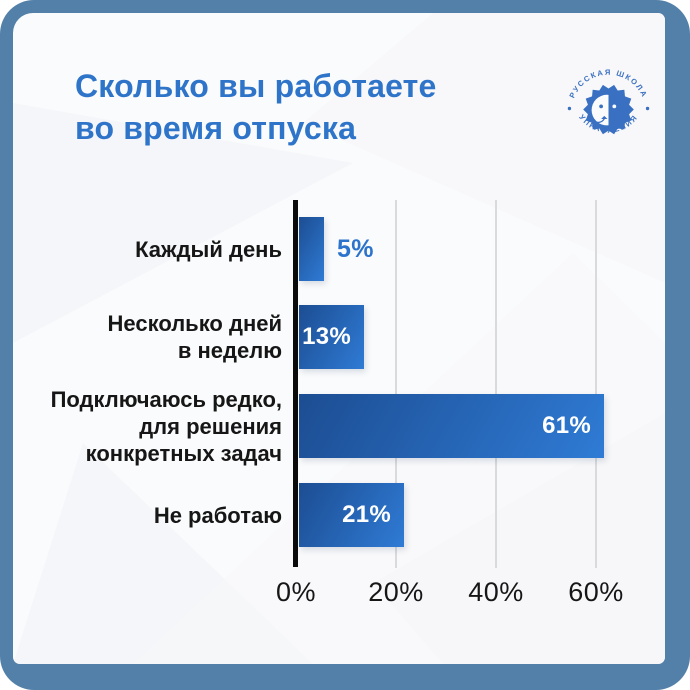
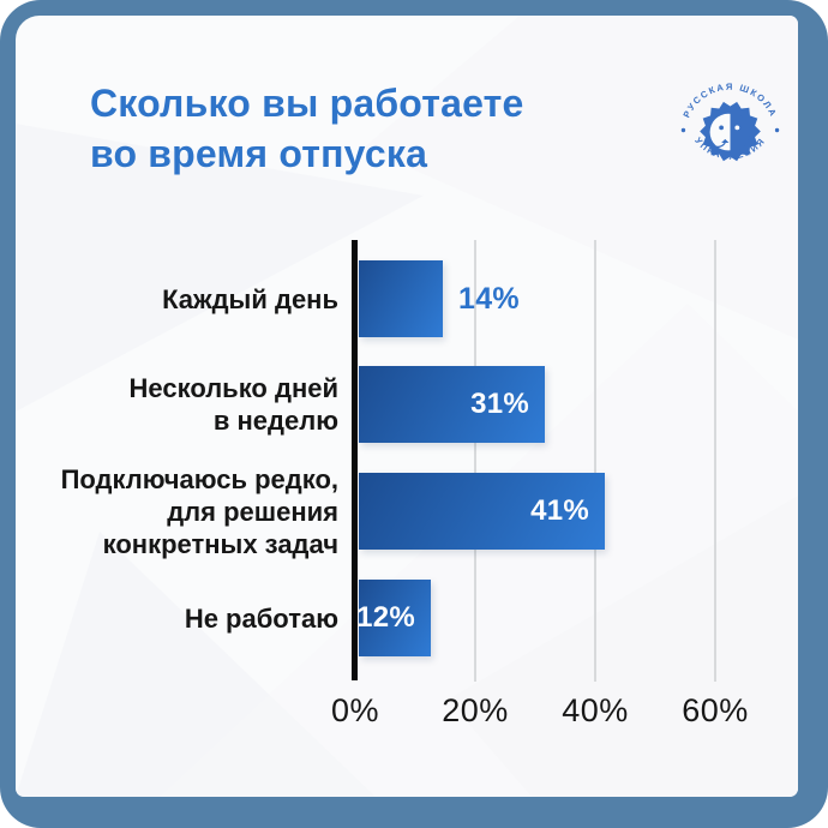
Каждый день: 5% -> 14%
Несколько дней в неделю: 13% -> 31%
Подключаюсь редко, для решения конкретных задач: 61% -> 41%
Не работаю: 21% -> 12%
